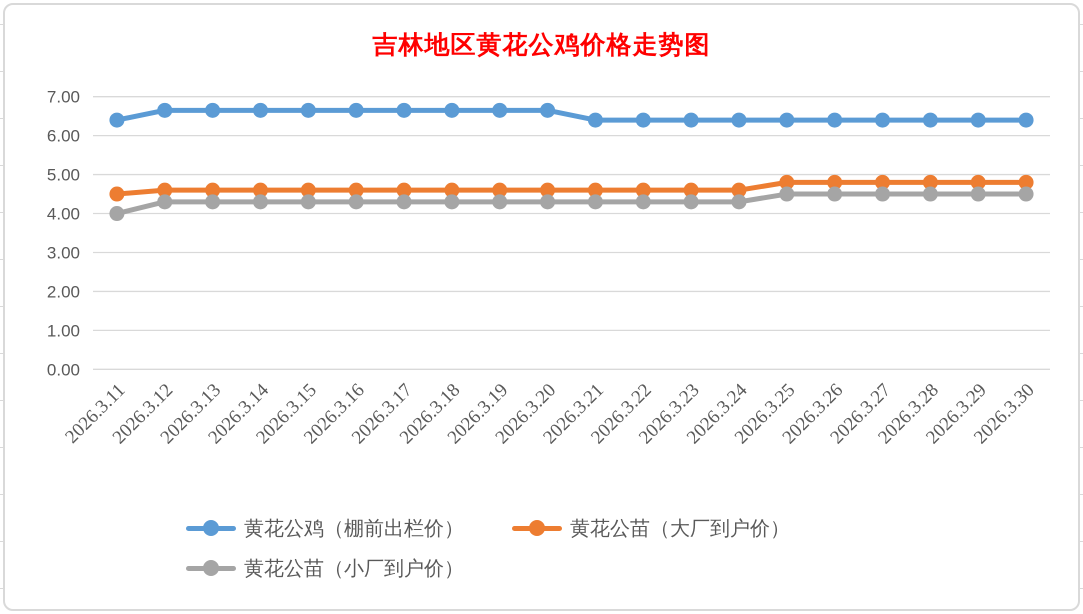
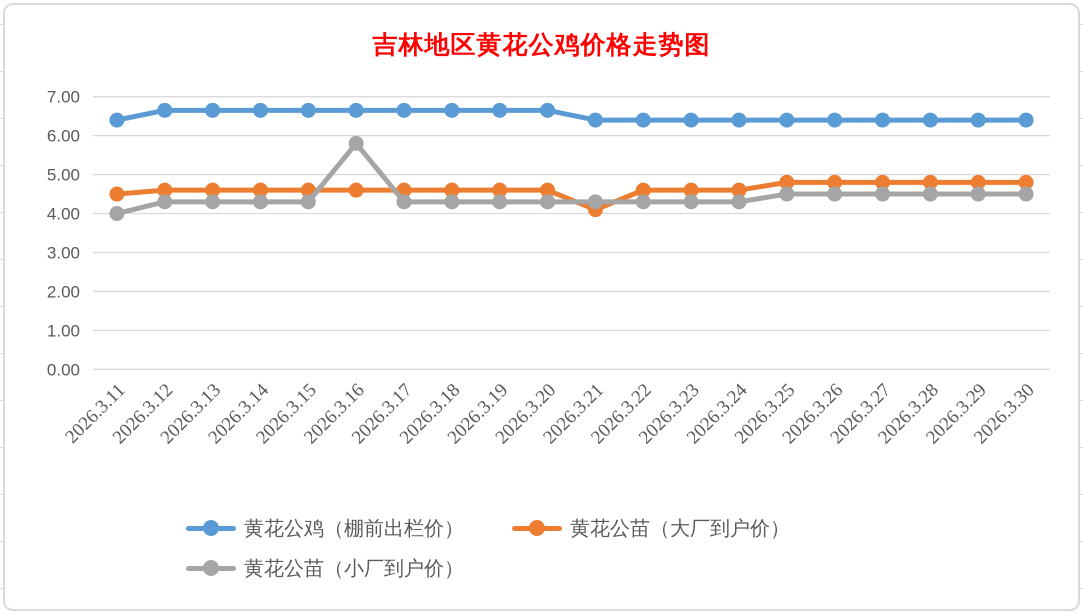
黄花公苗（小厂到户价）/2026.3.16: 4.3 -> 5.8
黄花公苗（大厂到户价）/2026.3.21: 4.6 -> 4.1
